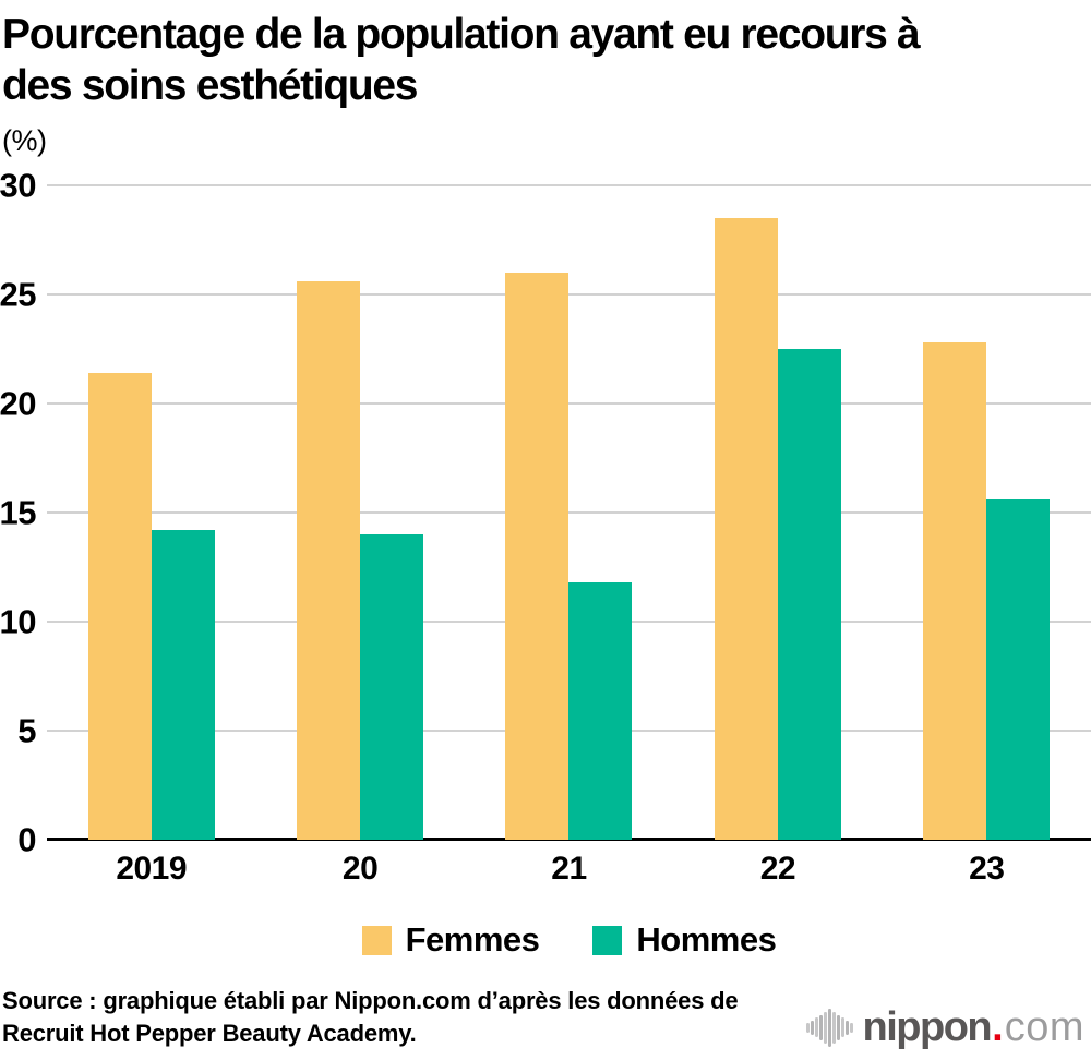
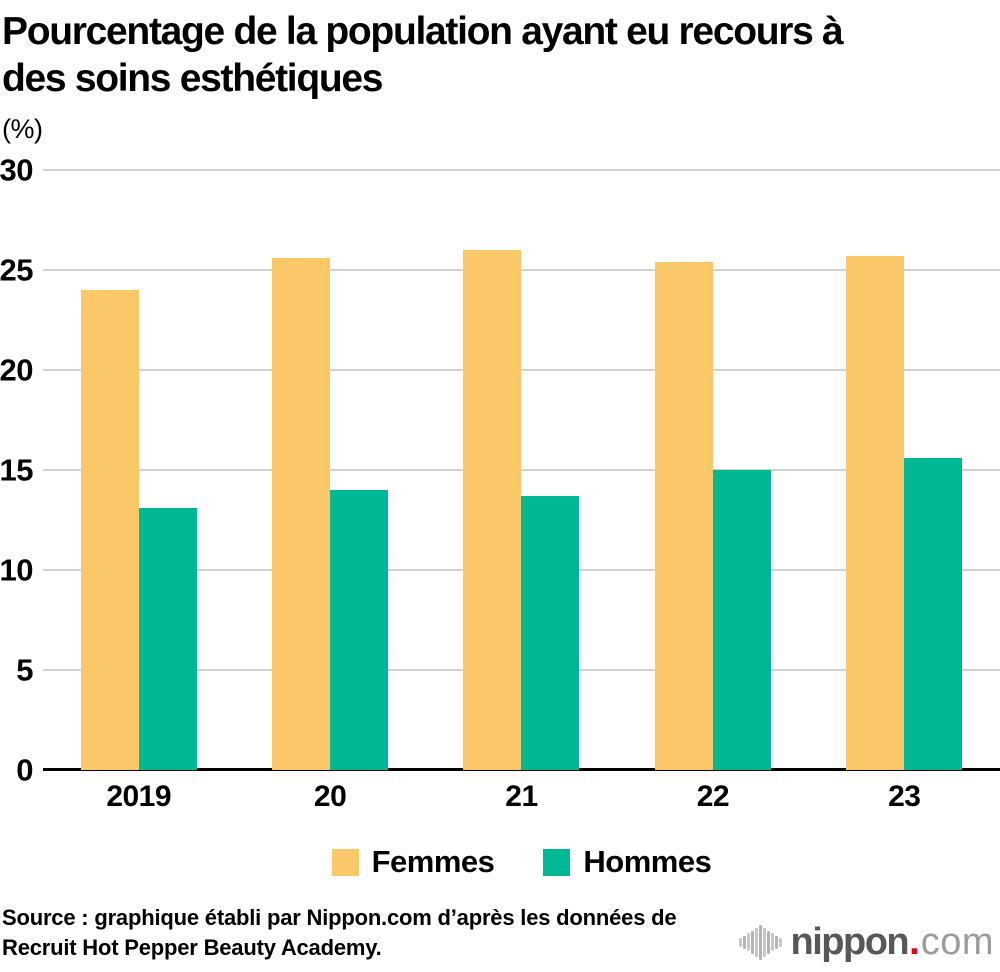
Femmes/2019: 21.4 -> 24.0
Hommes/2019: 14.2 -> 13.1
Hommes/21: 11.8 -> 13.7
Femmes/22: 28.5 -> 25.4
Hommes/22: 22.5 -> 15.0
Femmes/23: 22.8 -> 25.7
